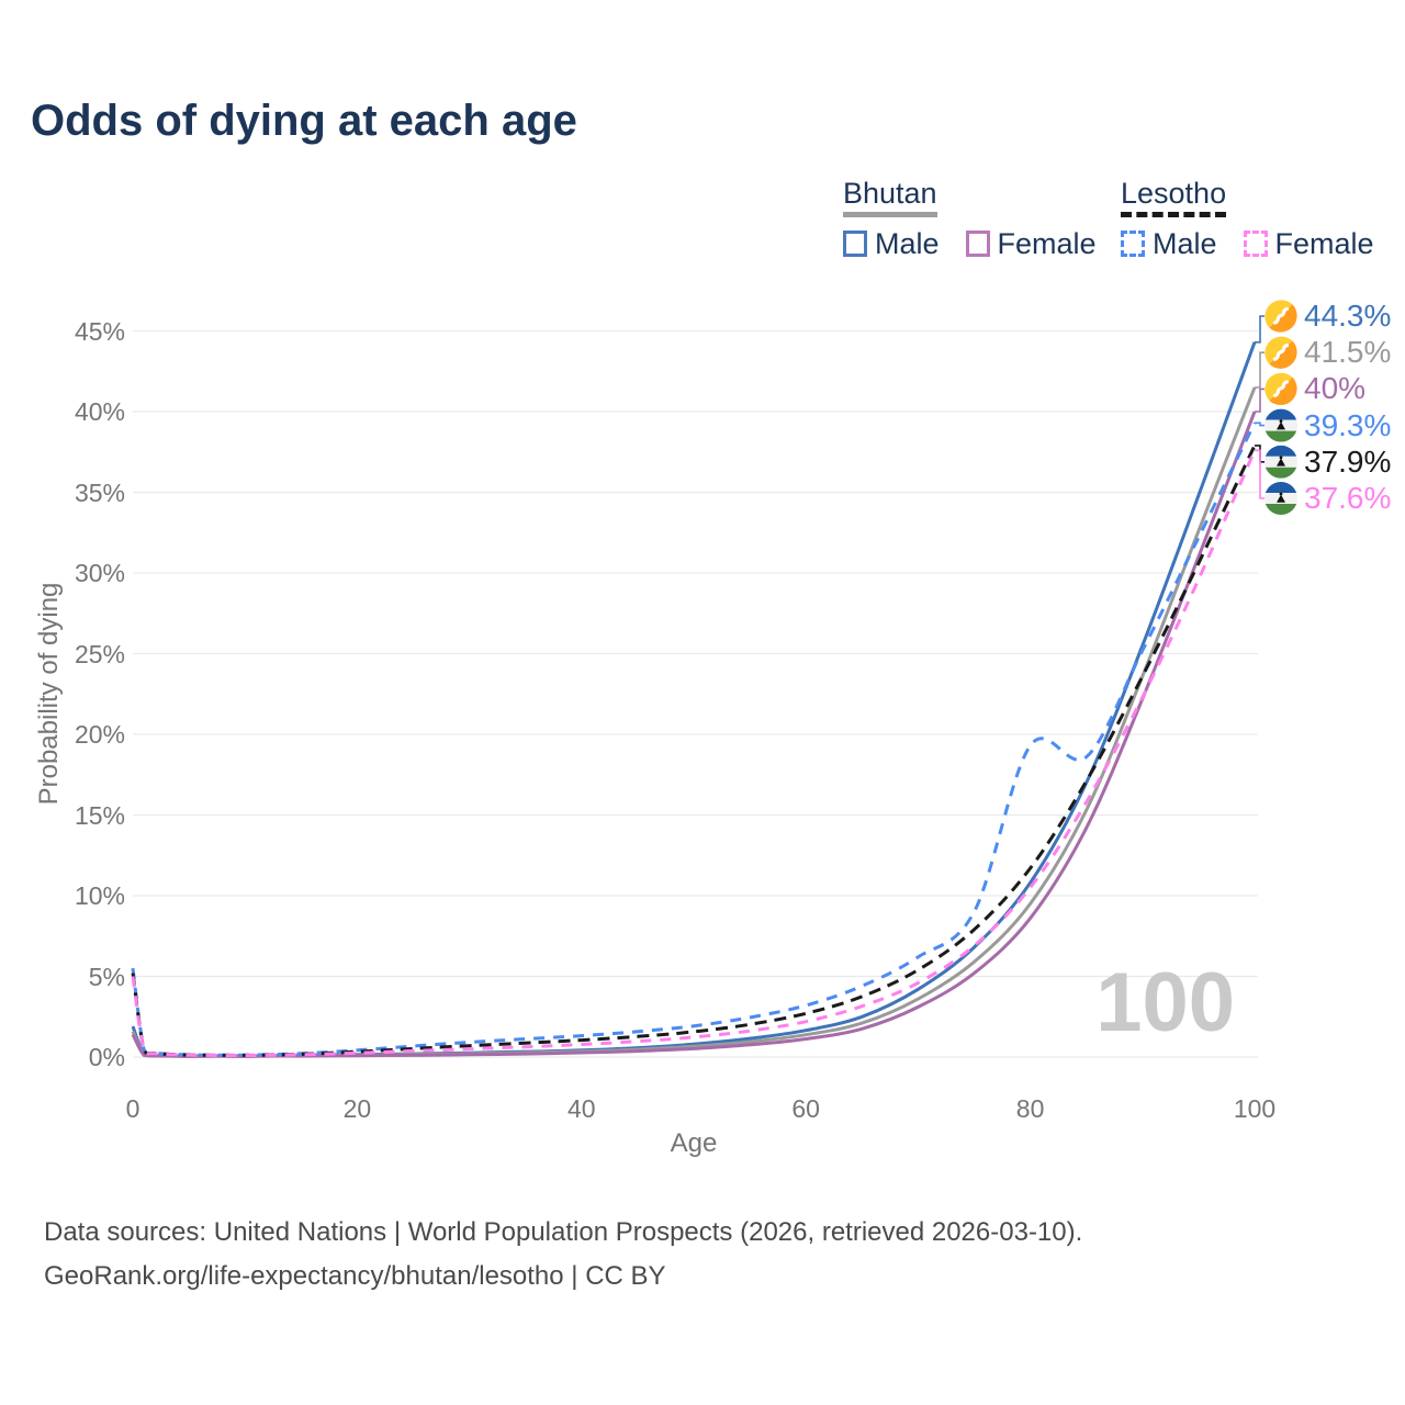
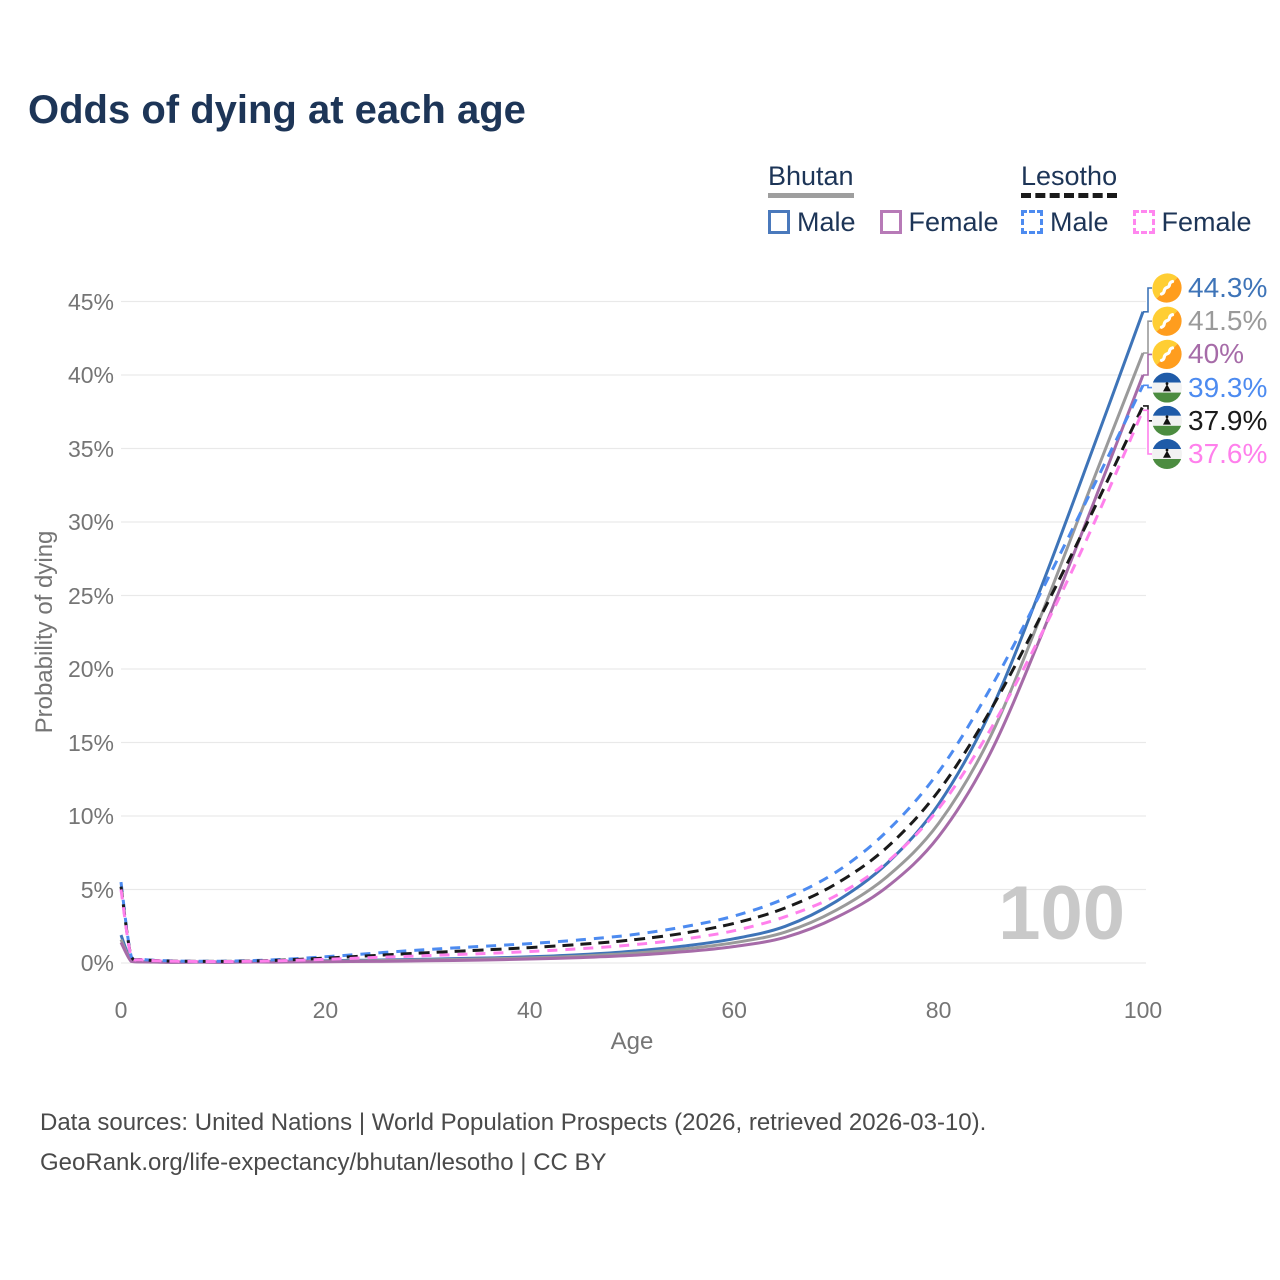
Lesotho Male/80: 19.3% -> 13.0%
